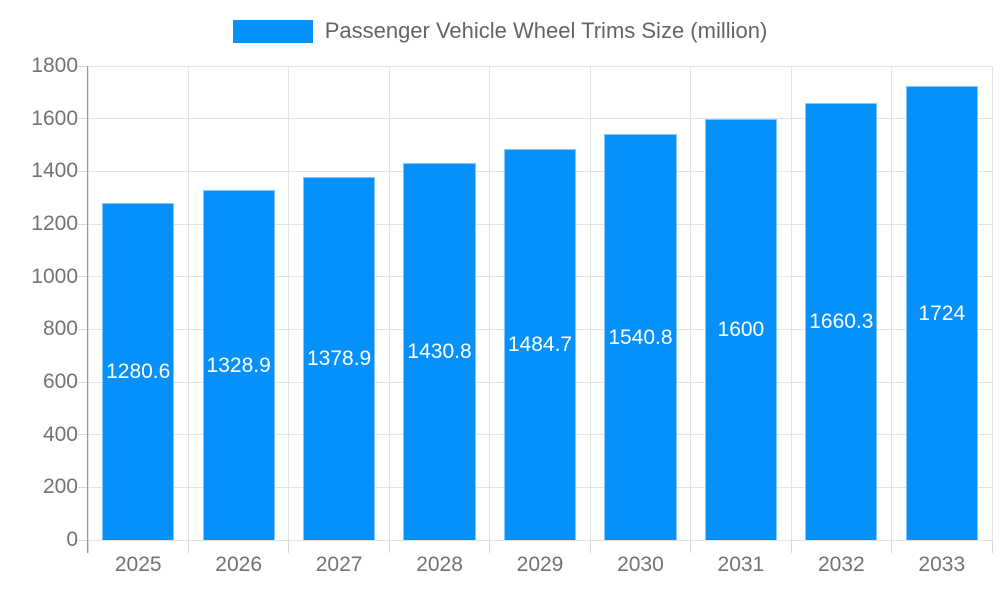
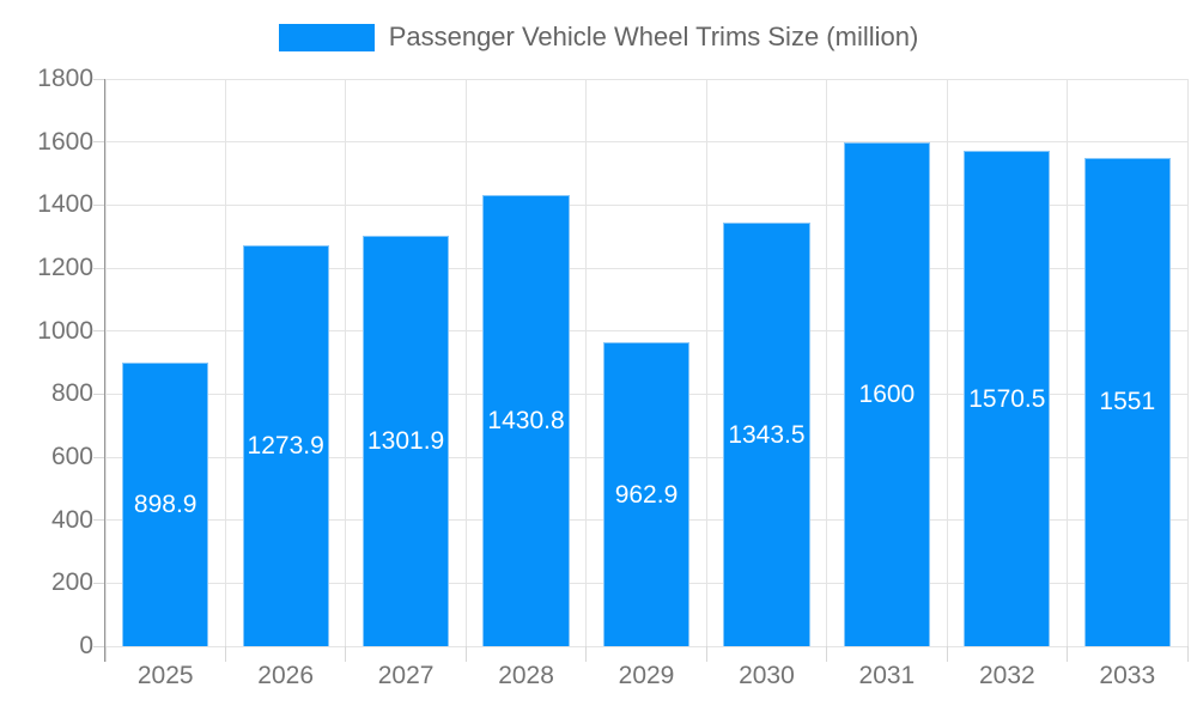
2025: 1280.6 -> 898.9
2026: 1328.9 -> 1273.9
2027: 1378.9 -> 1301.9
2029: 1484.7 -> 962.9
2030: 1540.8 -> 1343.5
2032: 1660.3 -> 1570.5
2033: 1724 -> 1551
